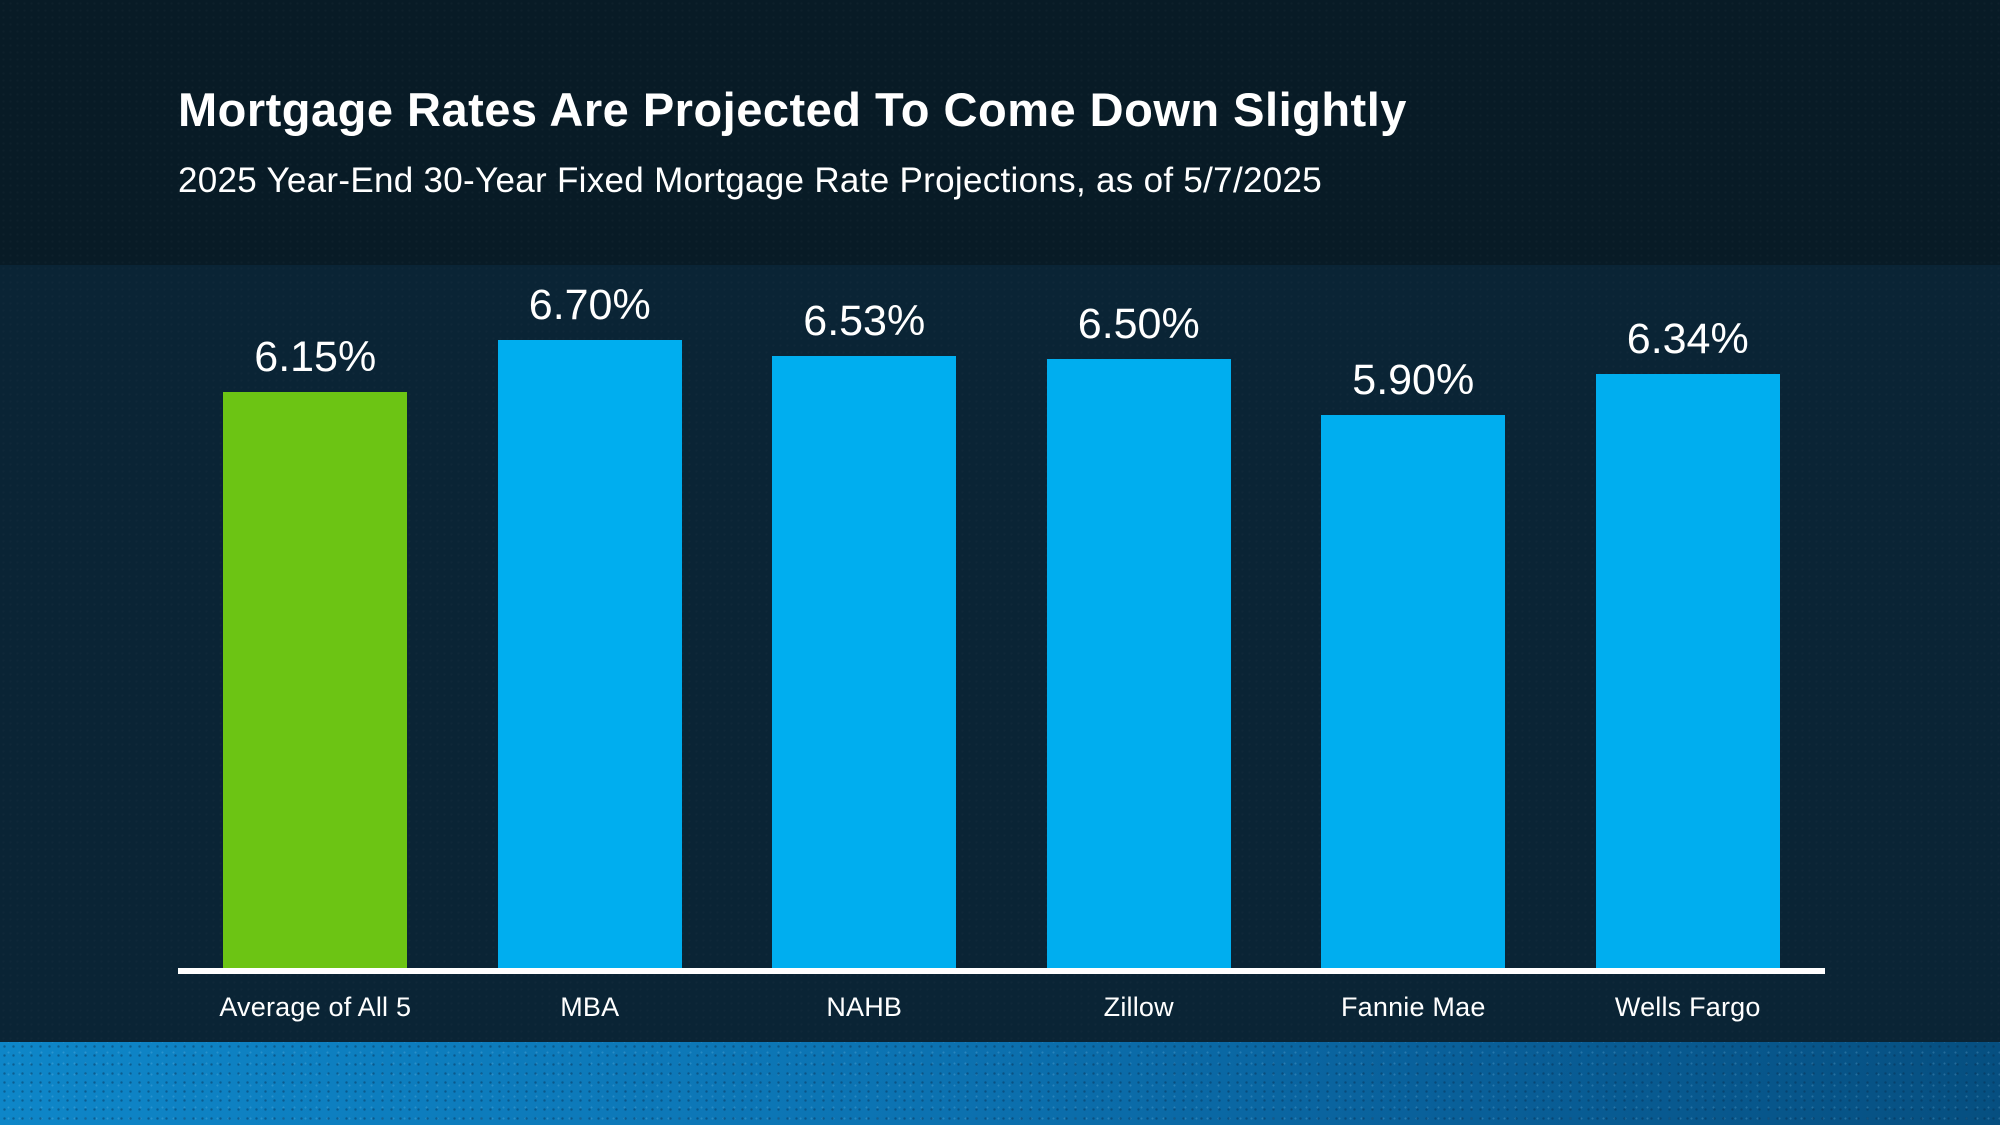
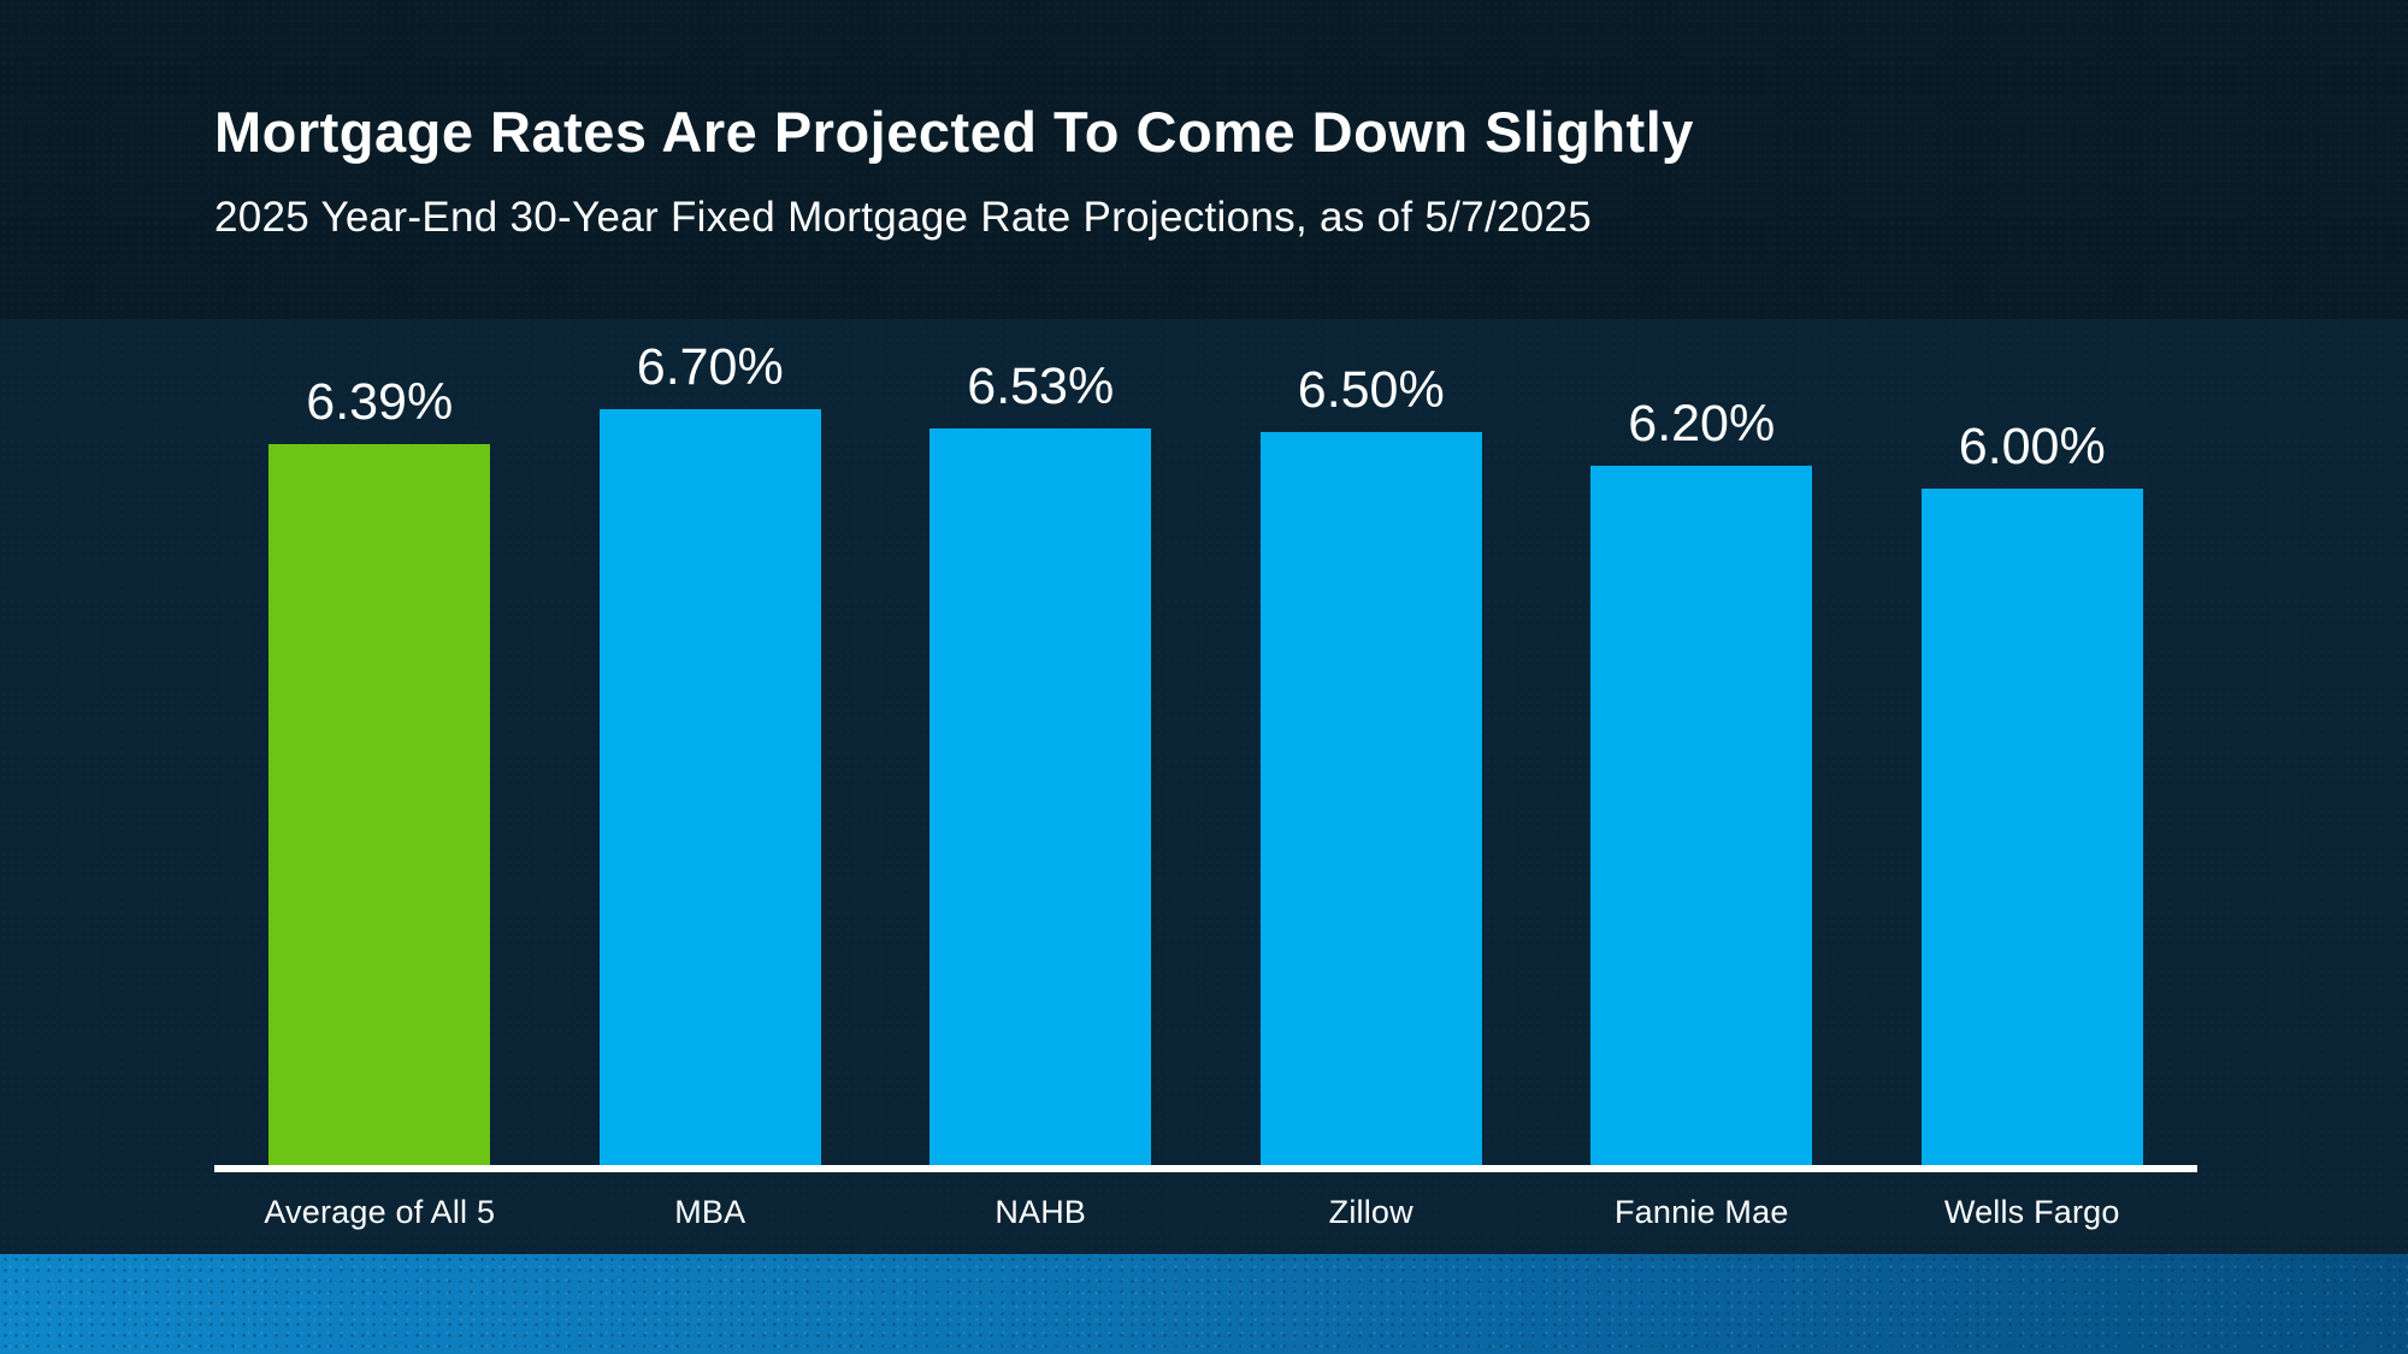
Average of All 5: 6.15% -> 6.39%
Fannie Mae: 5.90% -> 6.20%
Wells Fargo: 6.34% -> 6.00%
